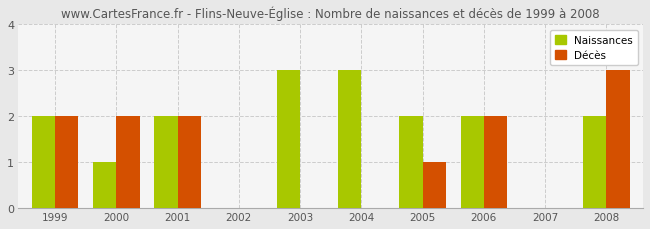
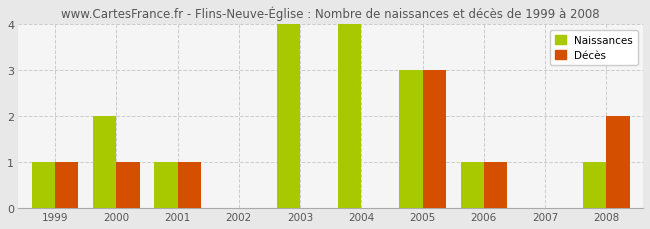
Naissances/1999: 2 -> 1
Décès/1999: 2 -> 1
Naissances/2000: 1 -> 2
Décès/2000: 2 -> 1
Naissances/2001: 2 -> 1
Décès/2001: 2 -> 1
Naissances/2003: 3 -> 4
Naissances/2004: 3 -> 4
Naissances/2005: 2 -> 3
Décès/2005: 1 -> 3
Naissances/2006: 2 -> 1
Décès/2006: 2 -> 1
Naissances/2008: 2 -> 1
Décès/2008: 3 -> 2
